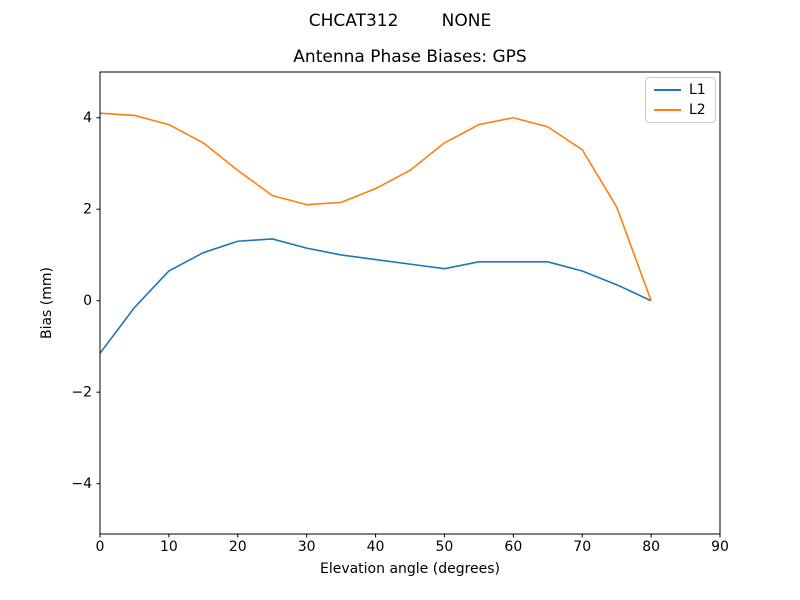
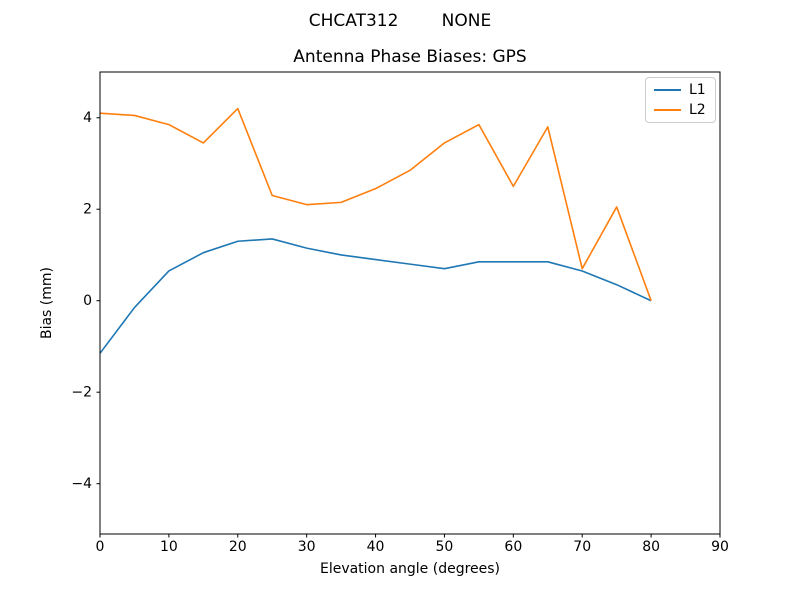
L2/20: 2.9 -> 4.2
L2/60: 4.0 -> 2.5
L2/70: 3.3 -> 0.7
